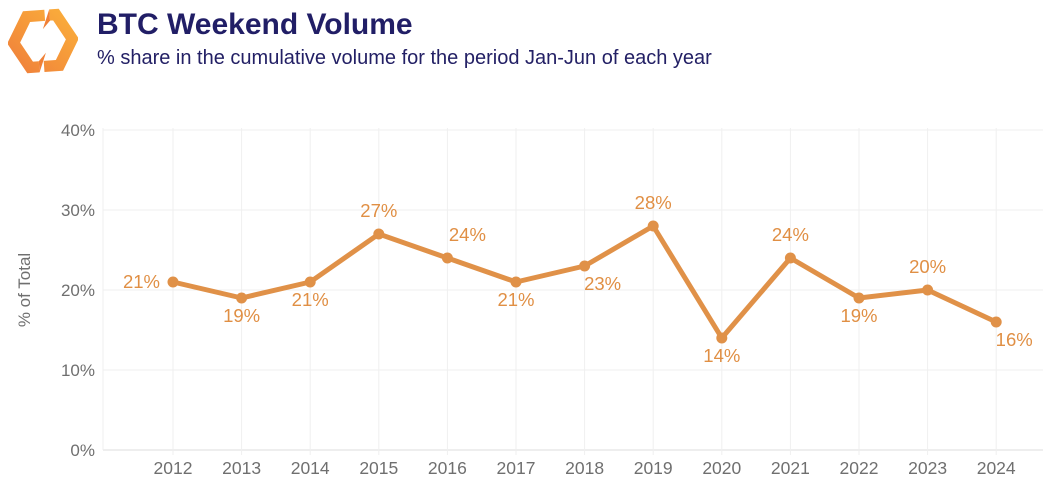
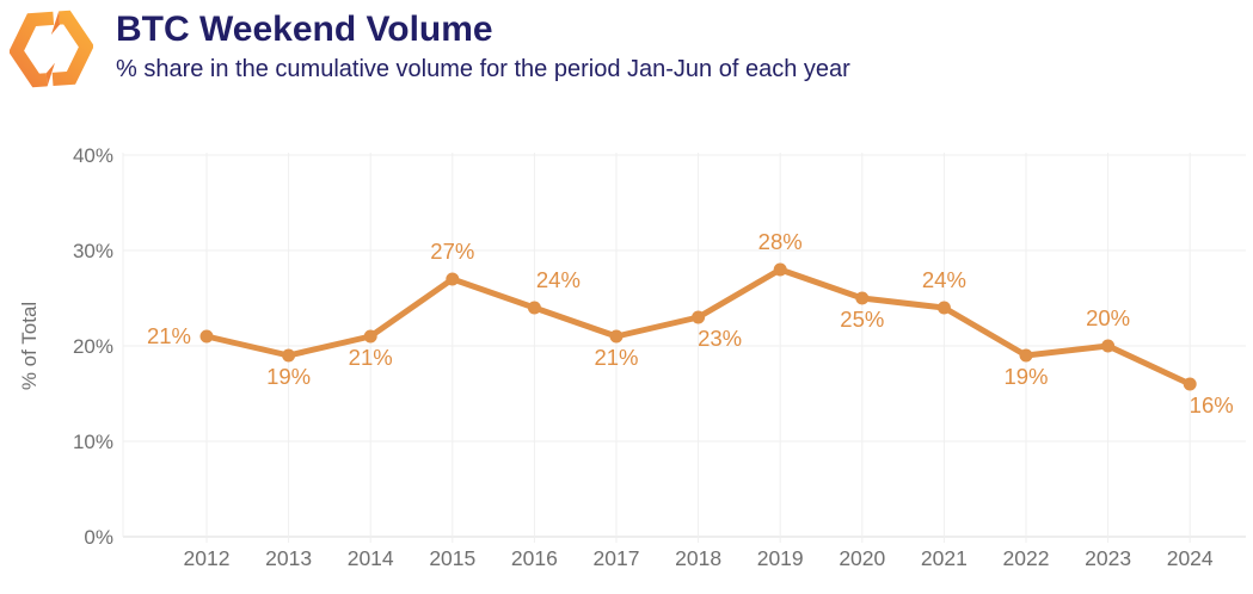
2020: 14% -> 25%
